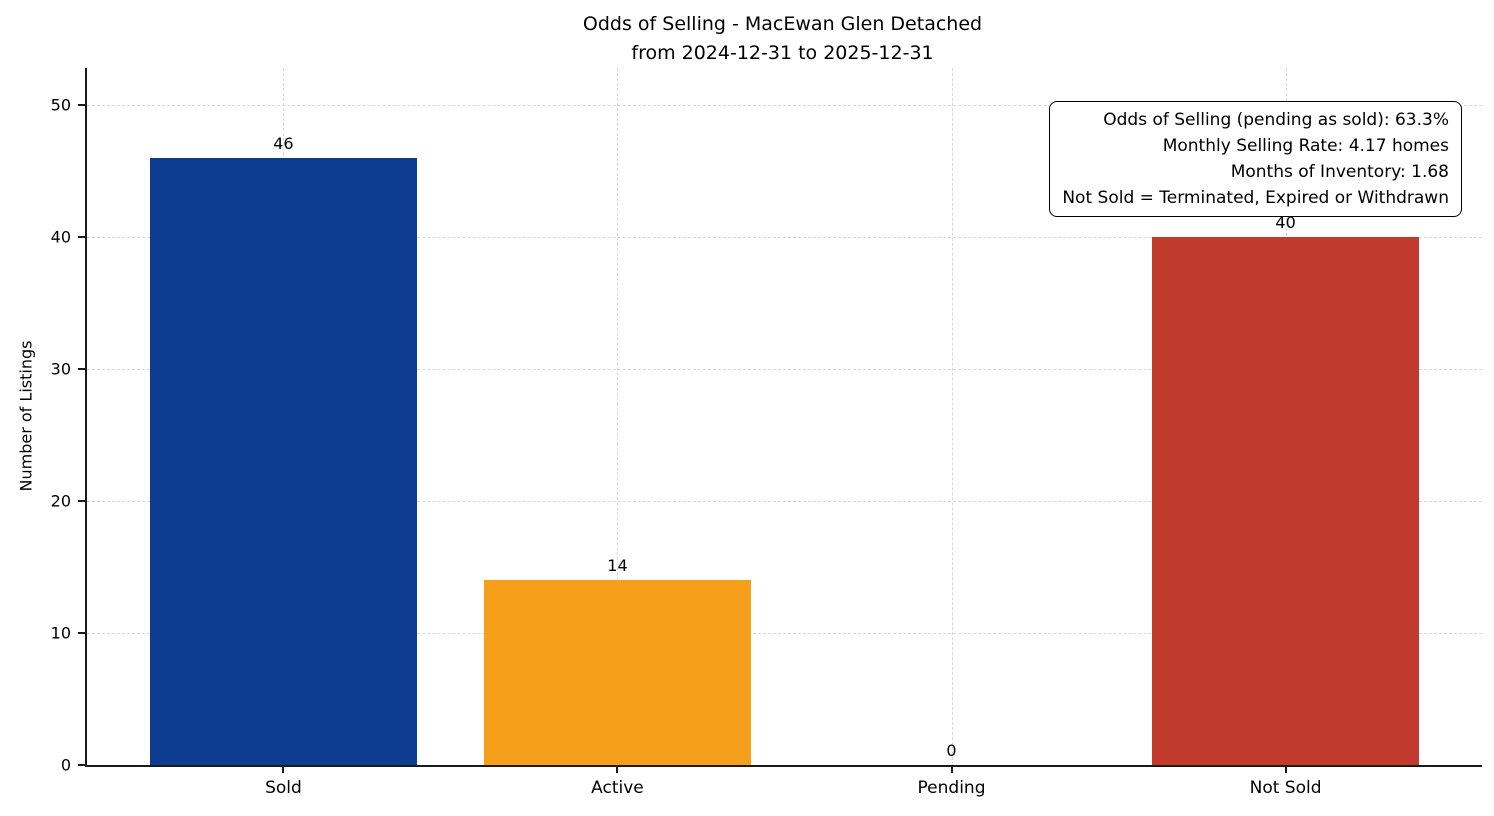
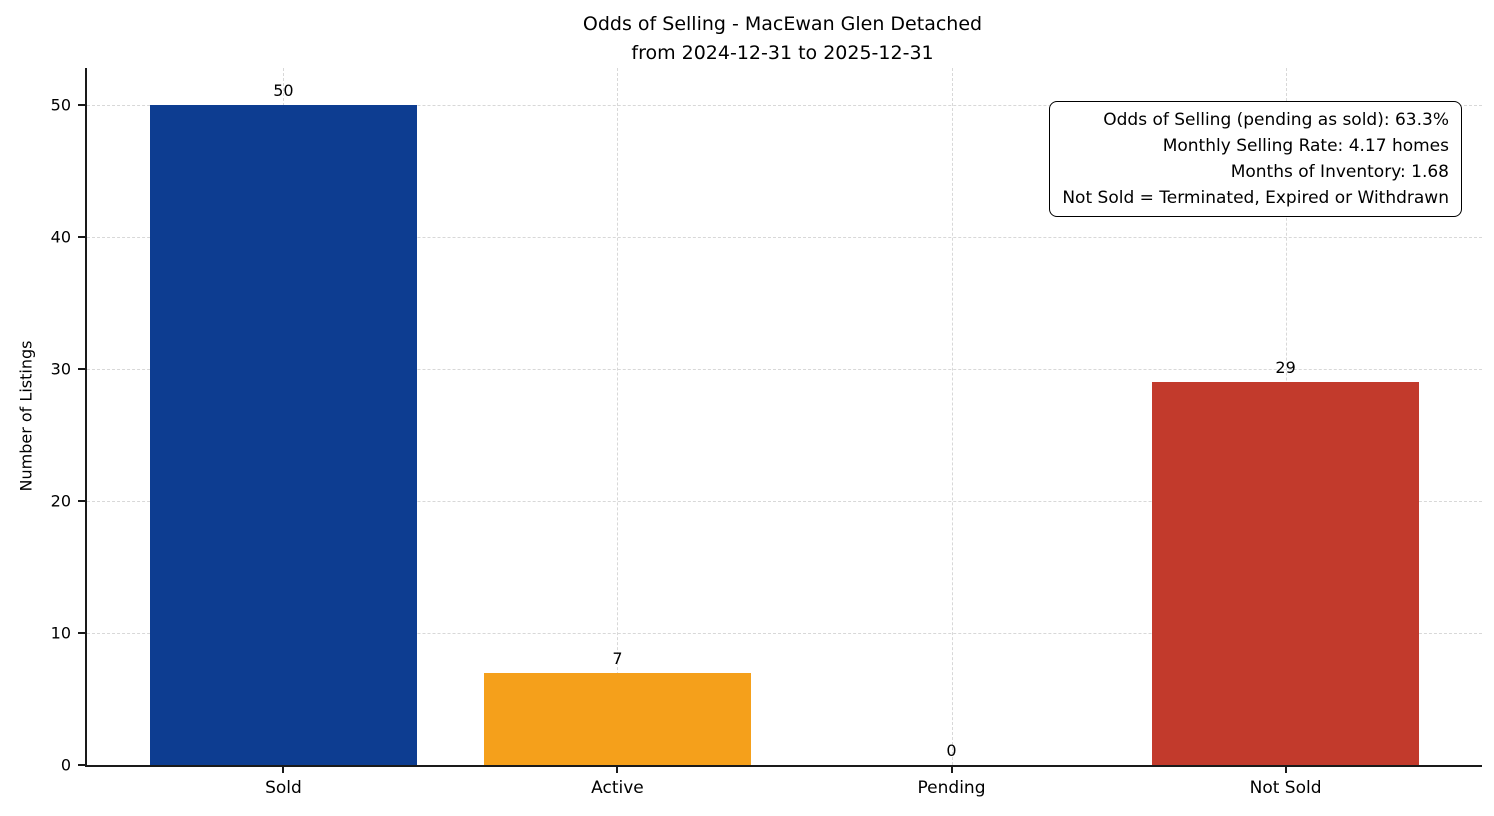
Sold: 46 -> 50
Active: 14 -> 7
Not Sold: 40 -> 29
